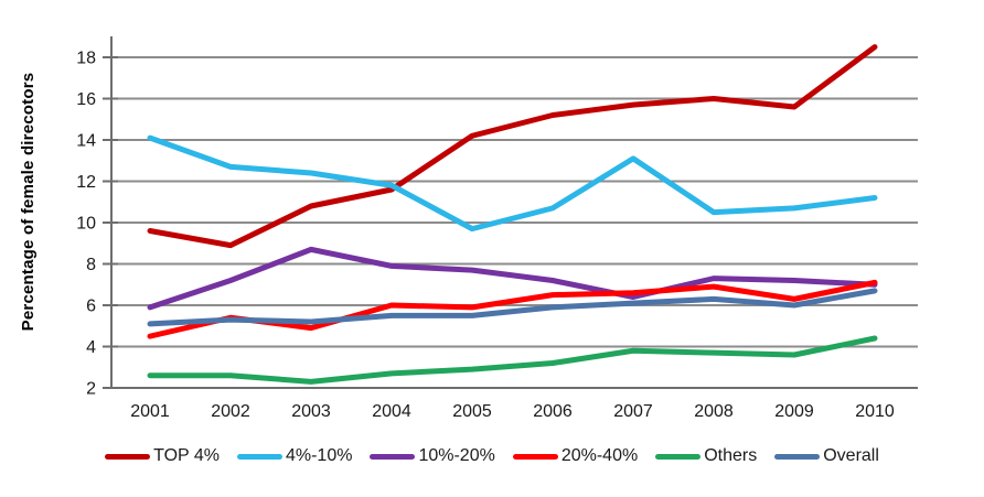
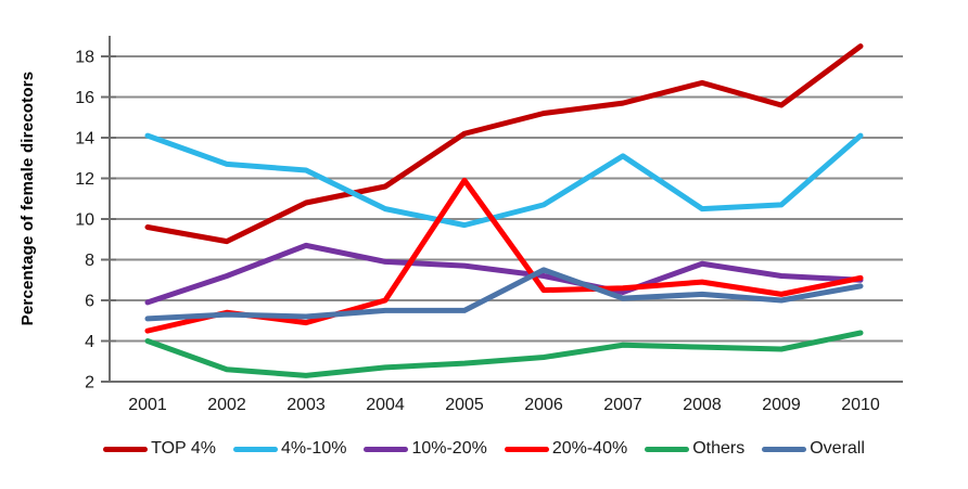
Others/2001: 2.6 -> 4.0
4%-10%/2004: 11.8 -> 10.5
20%-40%/2005: 5.9 -> 11.9
Overall/2006: 5.9 -> 7.5
TOP 4%/2008: 16.0 -> 16.7
10%-20%/2008: 7.3 -> 7.8
4%-10%/2010: 11.2 -> 14.1
